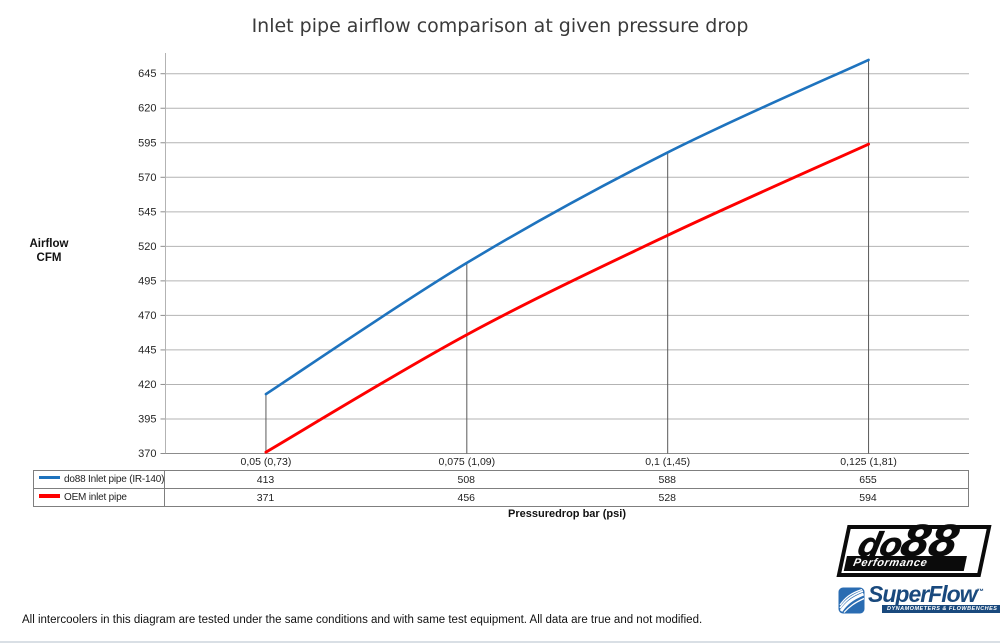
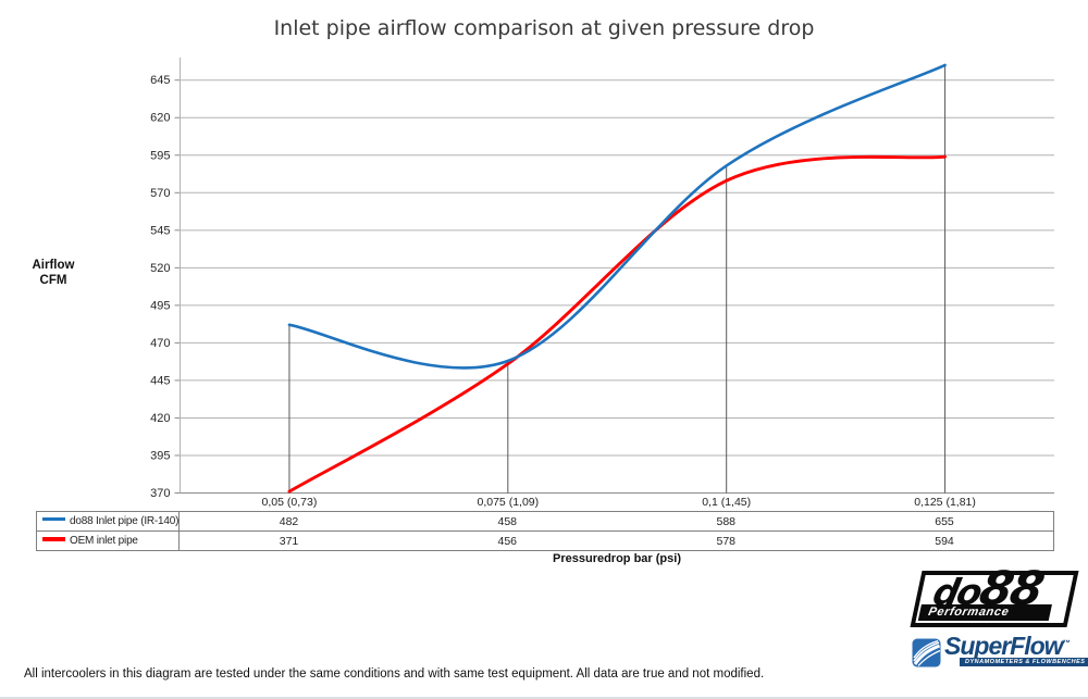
do88 Inlet pipe (IR-140)/0,05 (0,73): 413 -> 482
do88 Inlet pipe (IR-140)/0,075 (1,09): 508 -> 458
OEM inlet pipe/0,1 (1,45): 528 -> 578
